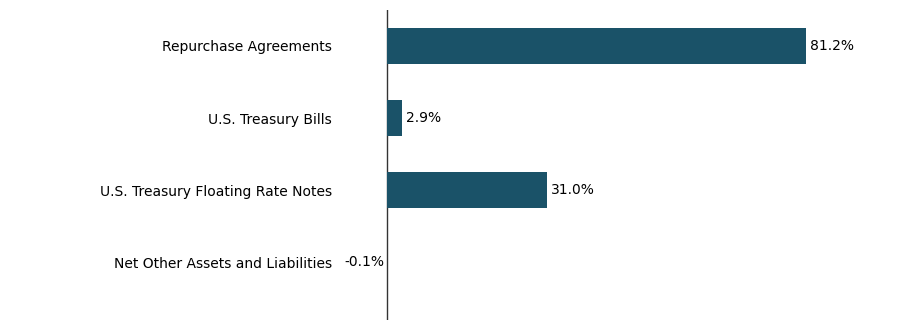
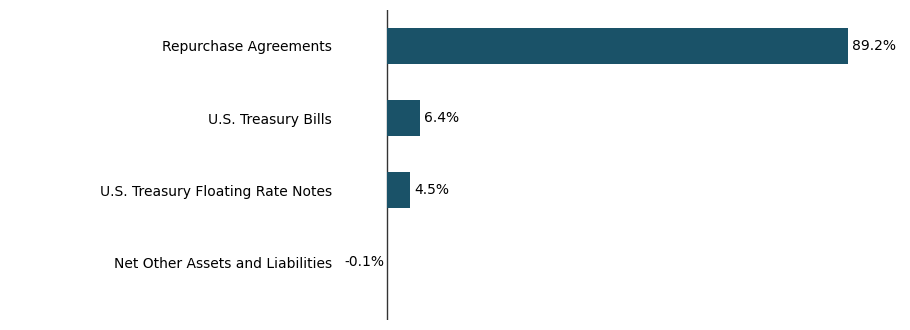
Repurchase Agreements: 81.2% -> 89.2%
U.S. Treasury Bills: 2.9% -> 6.4%
U.S. Treasury Floating Rate Notes: 31.0% -> 4.5%
